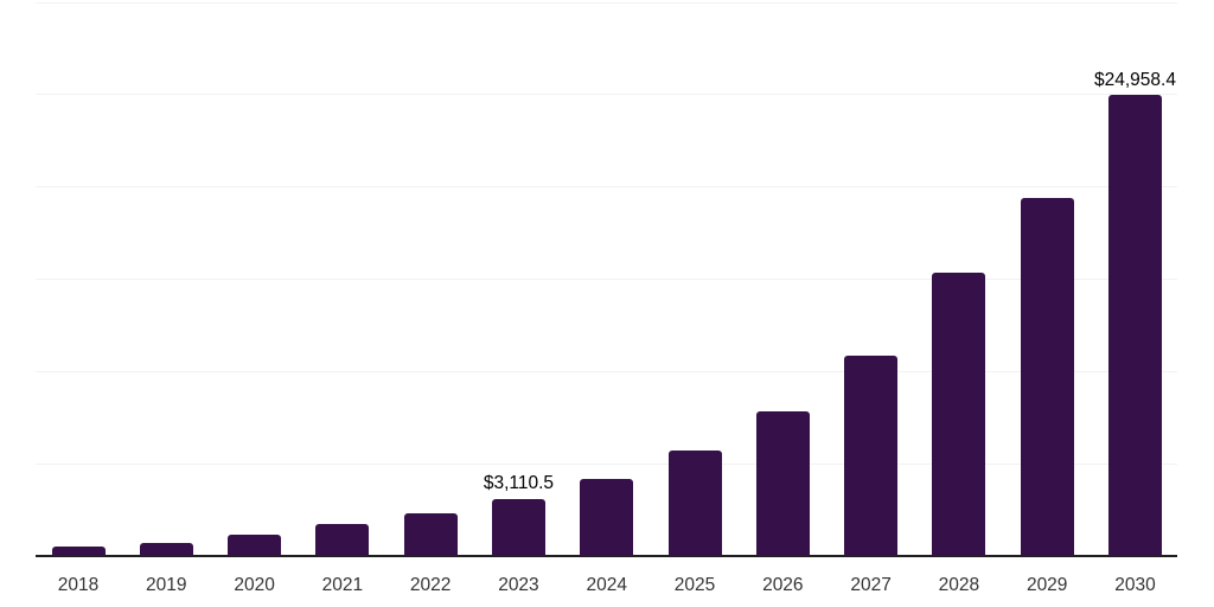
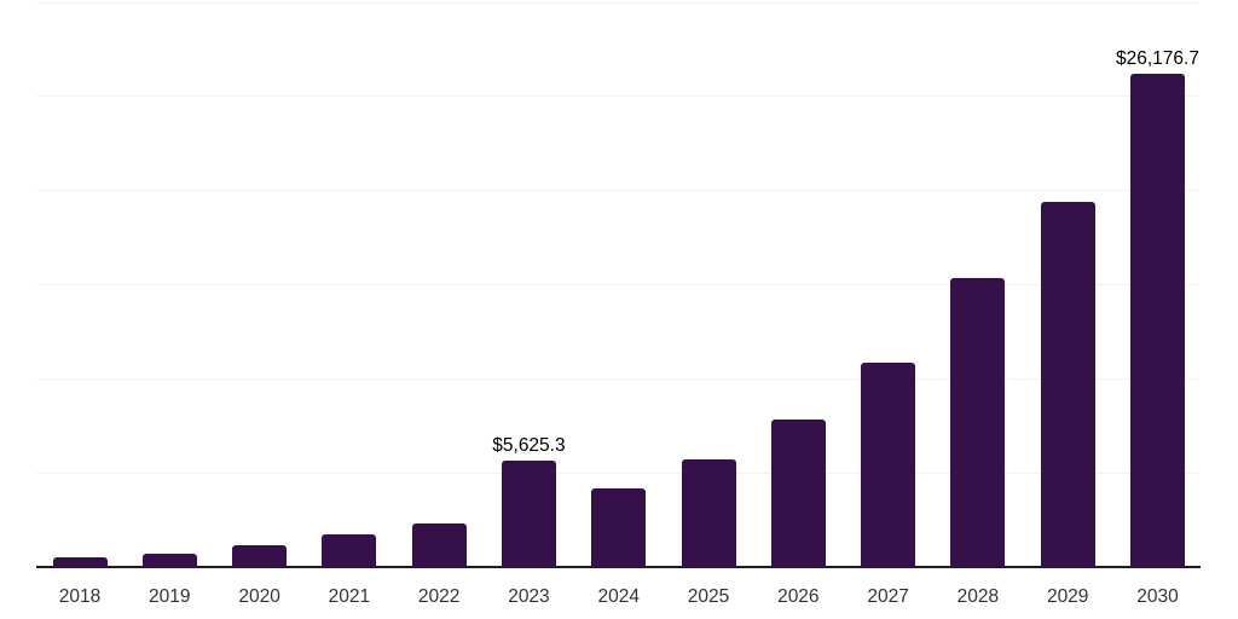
2023: $3,110.5 -> $5,625.3
2030: $24,958.4 -> $26,176.7
